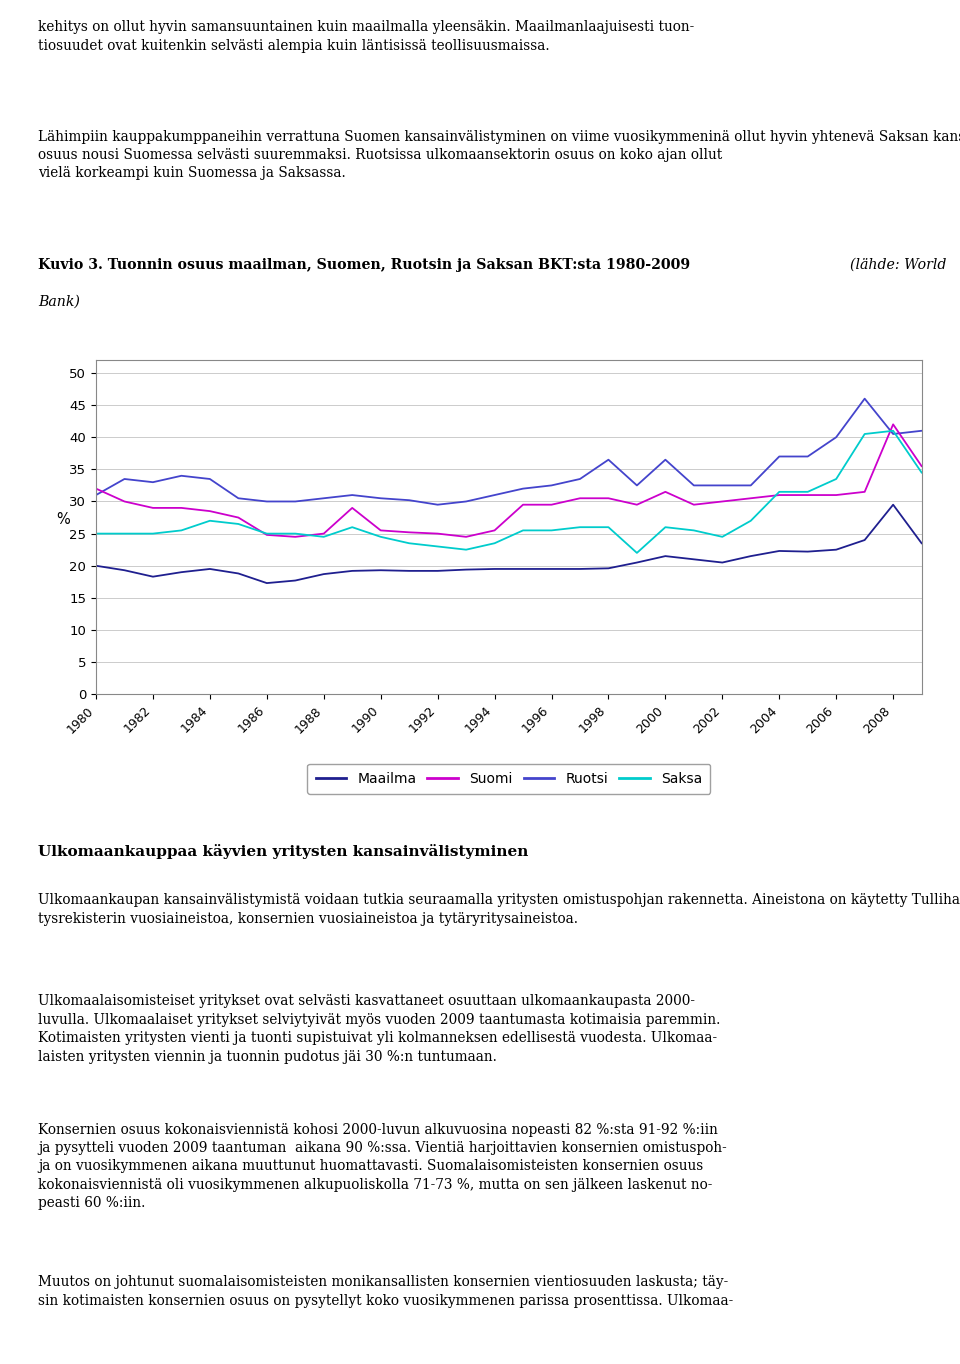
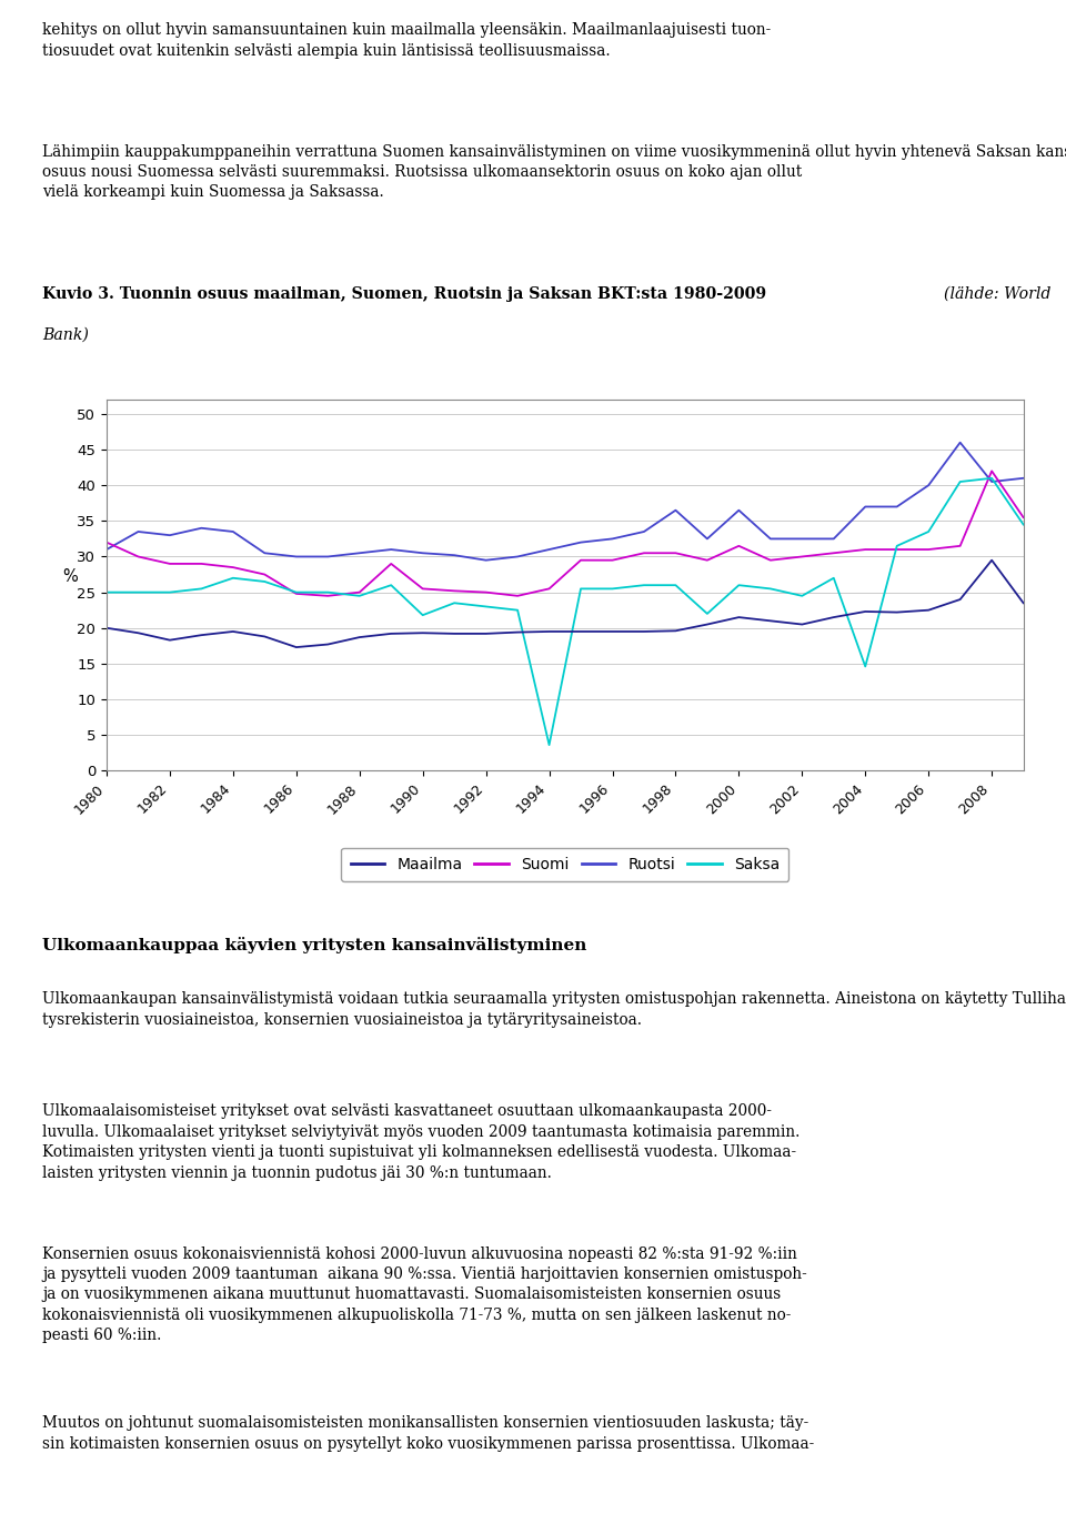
Saksa/1990: 24.5 -> 21.8
Saksa/1994: 23.5 -> 3.6
Saksa/2004: 31.5 -> 14.6
